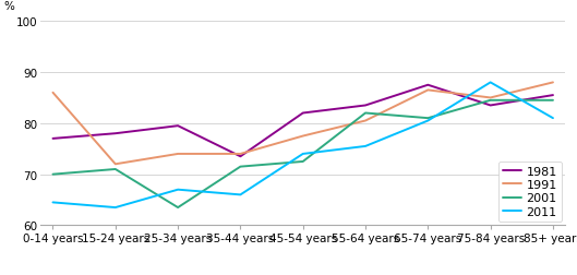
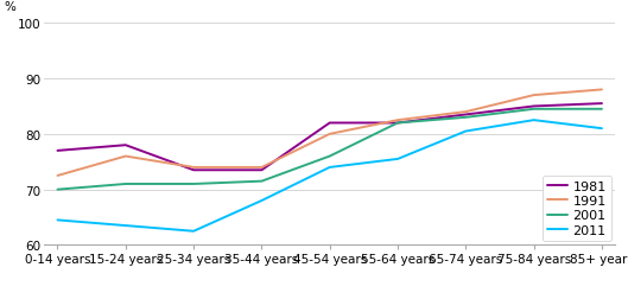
1991/0-14 years: 86.0 -> 72.5
1991/15-24 years: 72.0 -> 76.0
1981/25-34 years: 79.5 -> 73.5
2001/25-34 years: 63.5 -> 71.0
2011/25-34 years: 67.0 -> 62.5
2011/35-44 years: 66.0 -> 68.0
1991/45-54 years: 77.5 -> 80.0
2001/45-54 years: 72.5 -> 76.0
1981/55-64 years: 83.5 -> 82.0
1991/55-64 years: 80.5 -> 82.5
1981/65-74 years: 87.5 -> 83.5
1991/65-74 years: 86.5 -> 84.0
2001/65-74 years: 81.0 -> 83.0
1981/75-84 years: 83.5 -> 85.0
1991/75-84 years: 85.0 -> 87.0
2011/75-84 years: 88.0 -> 82.5
